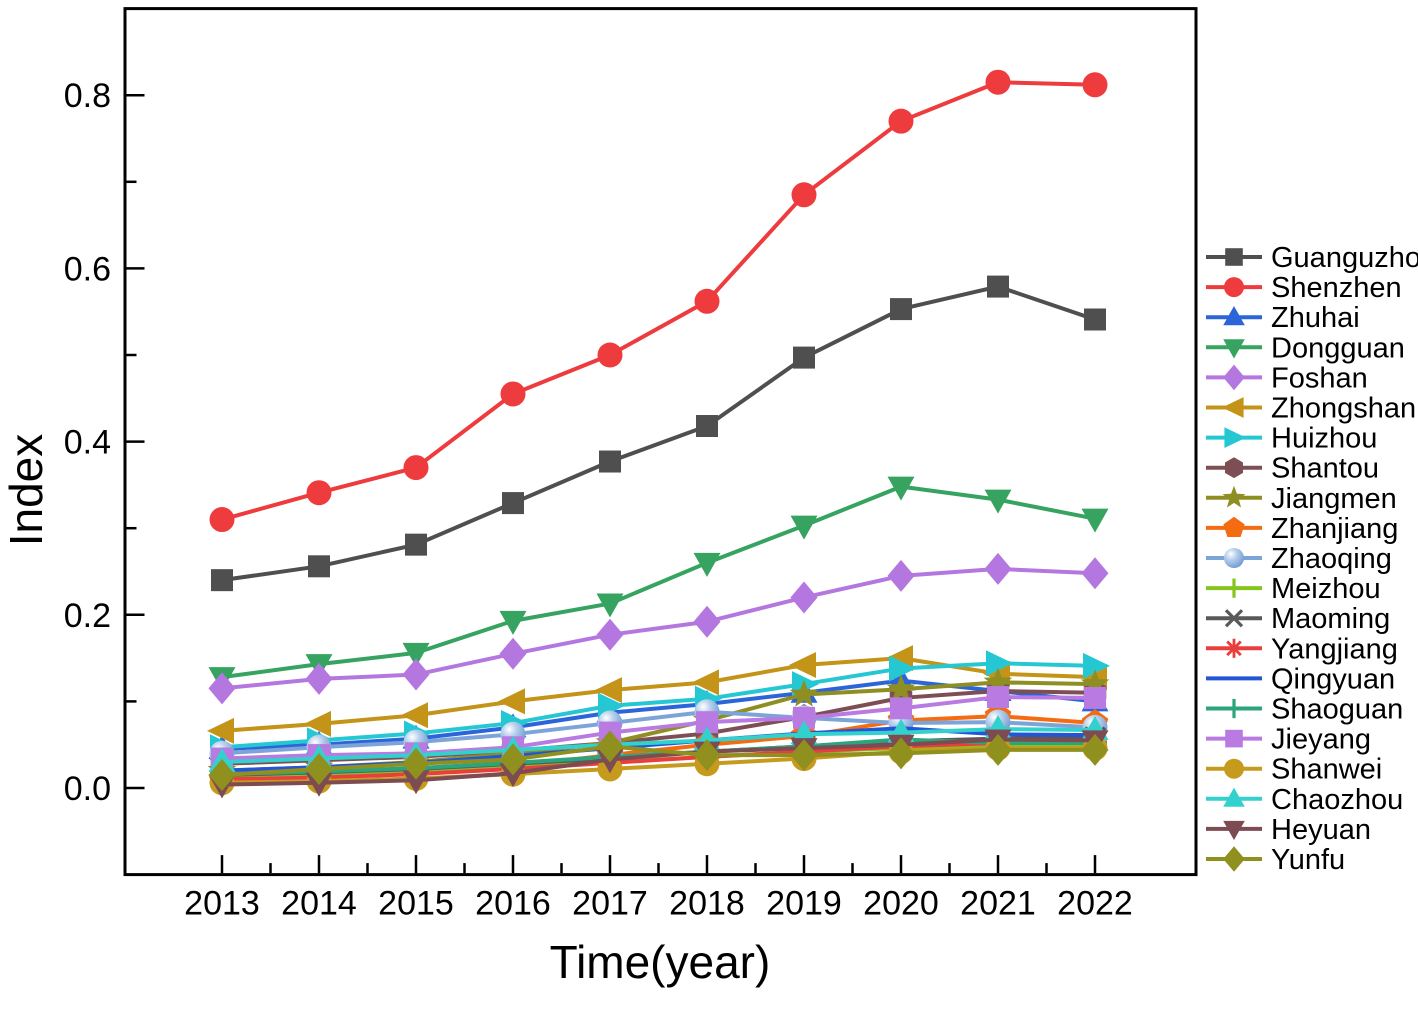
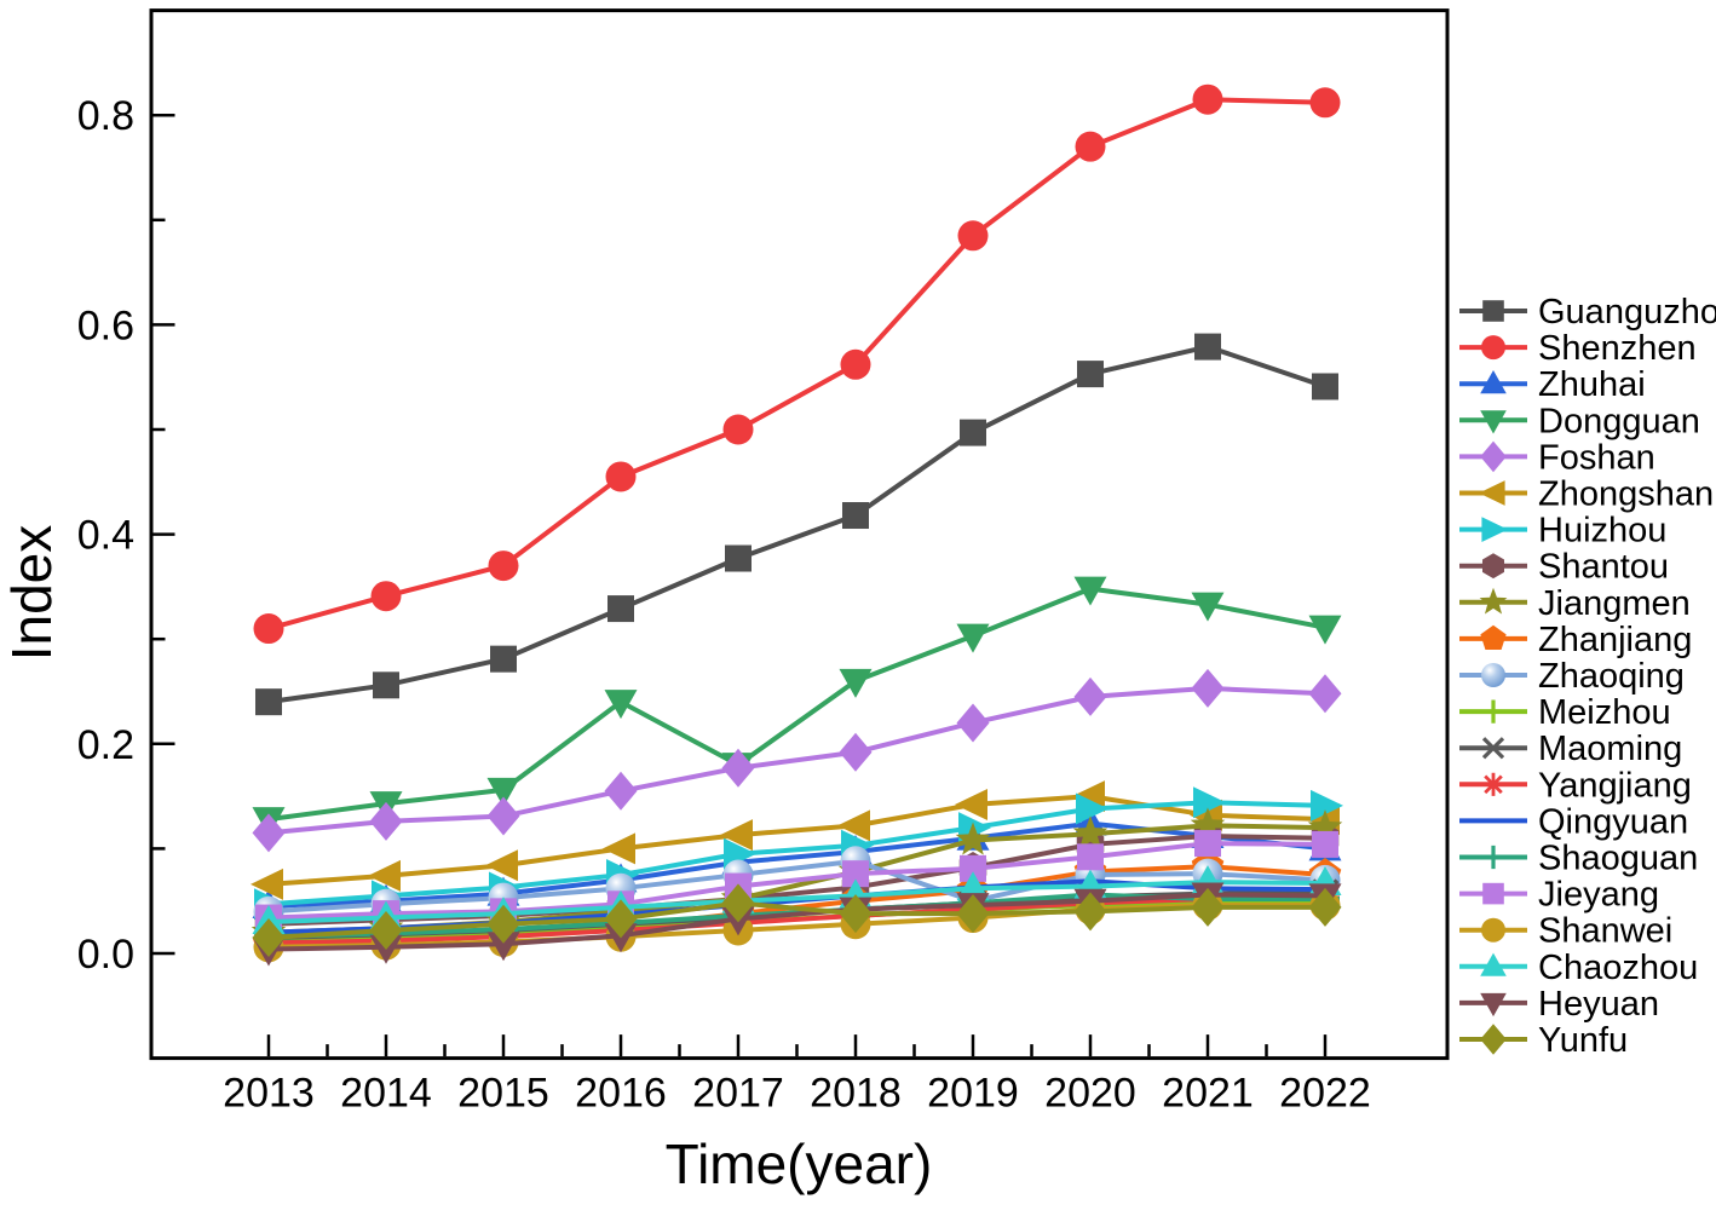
Dongguan/2016: 0.19 -> 0.24
Dongguan/2017: 0.21 -> 0.18
Zhaoqing/2019: 0.08 -> 0.05
